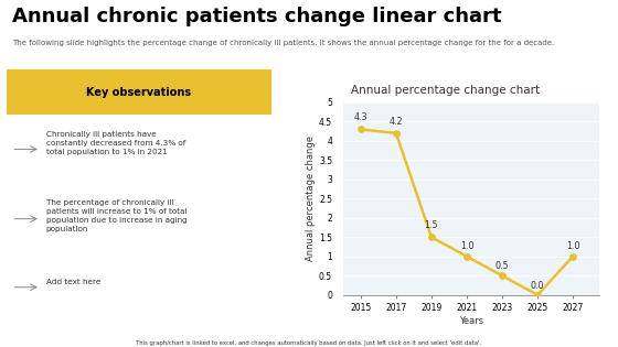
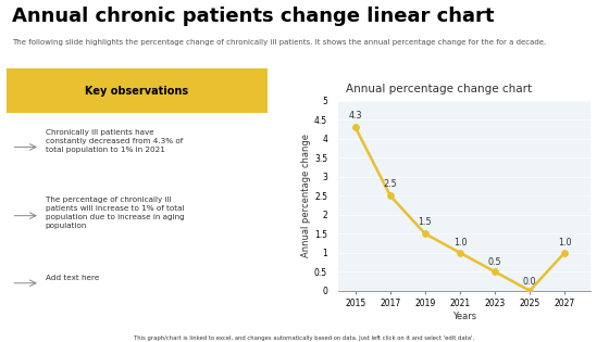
2017: 4.2 -> 2.5
